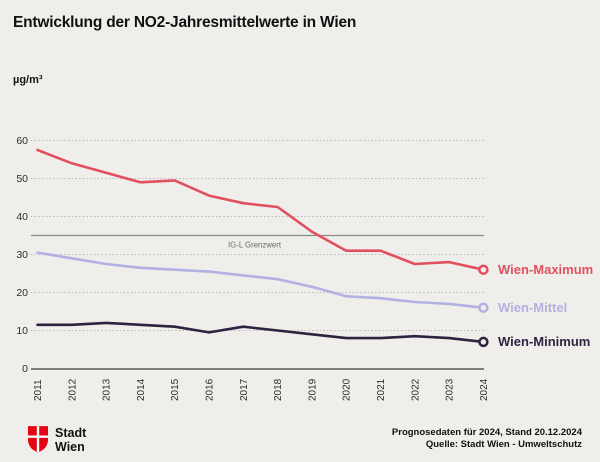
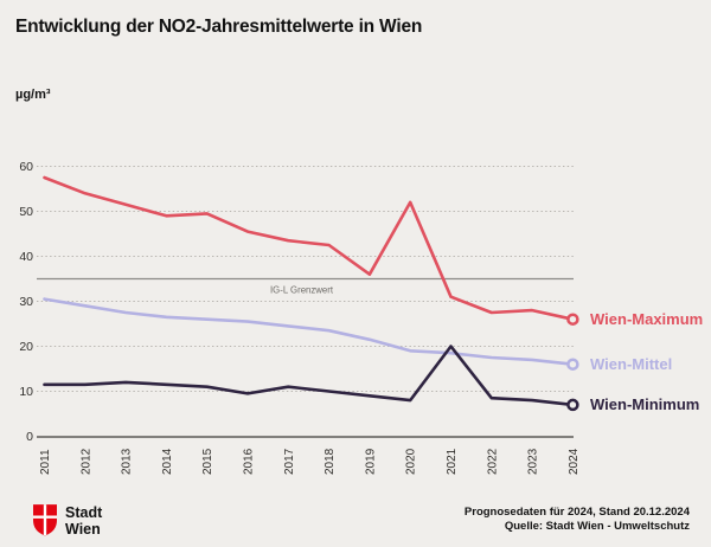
Wien-Maximum/2020: 31 -> 52
Wien-Minimum/2021: 8 -> 20
